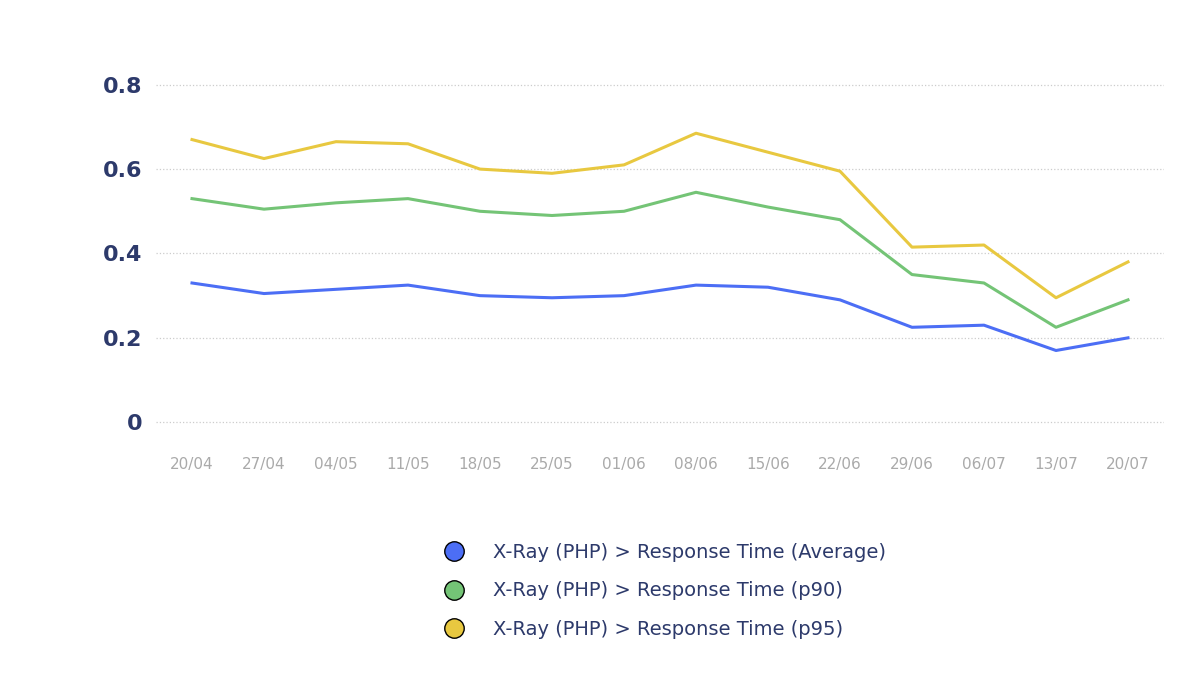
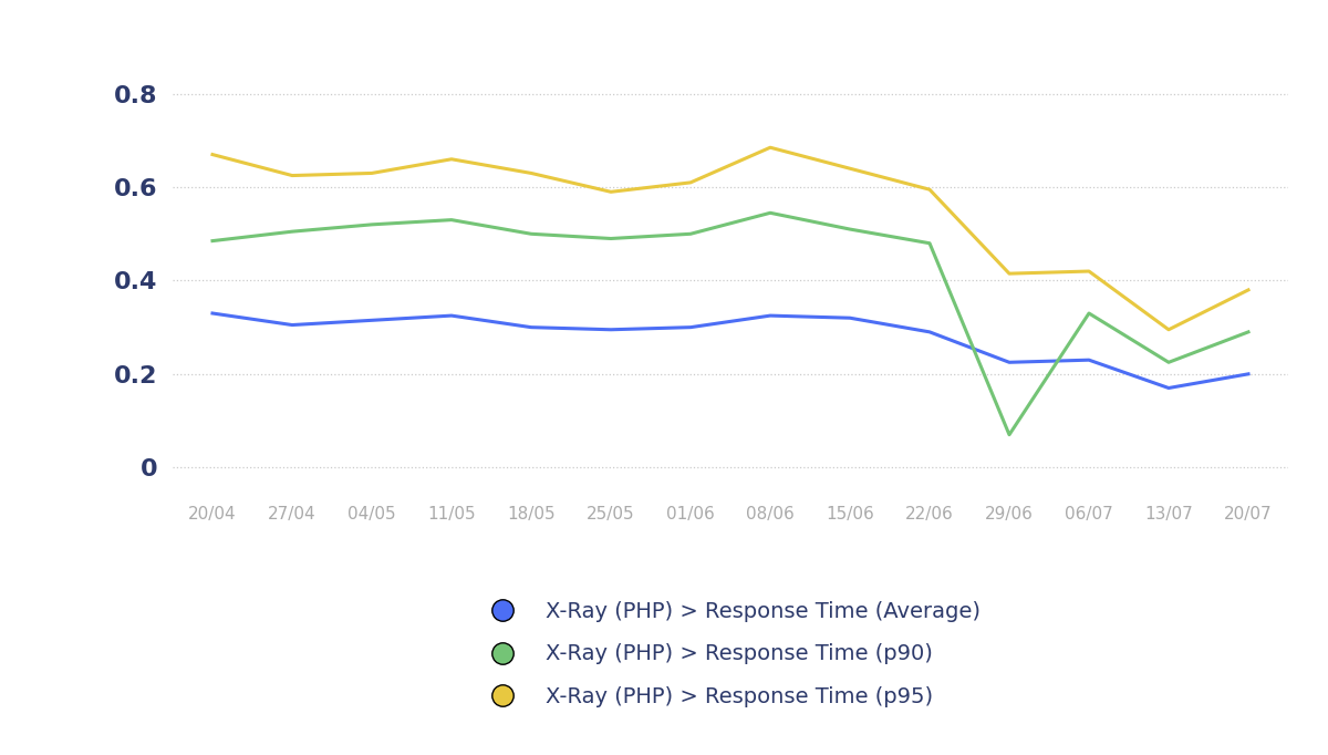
X-Ray (PHP) > Response Time (p90)/20/04: 0.530 -> 0.485
X-Ray (PHP) > Response Time (p95)/04/05: 0.665 -> 0.630
X-Ray (PHP) > Response Time (p95)/18/05: 0.600 -> 0.630
X-Ray (PHP) > Response Time (p90)/29/06: 0.350 -> 0.070
